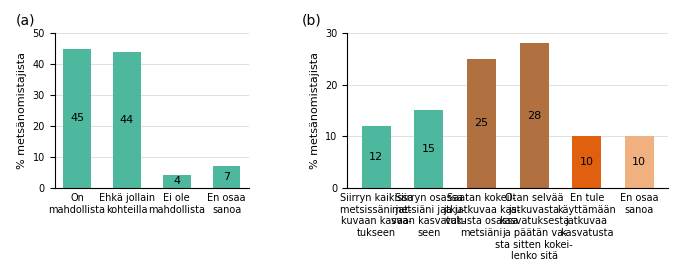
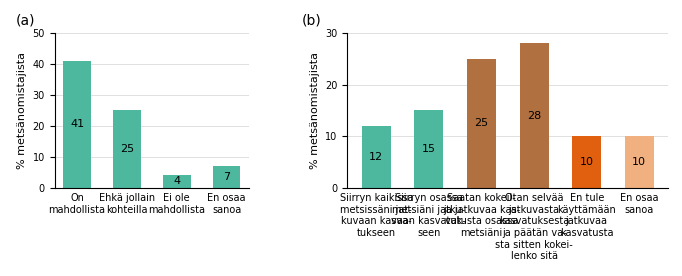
On mahdollista: 45 -> 41
Ehkä jollain kohteilla: 44 -> 25
